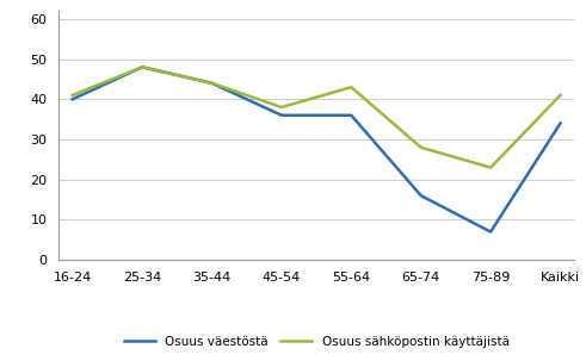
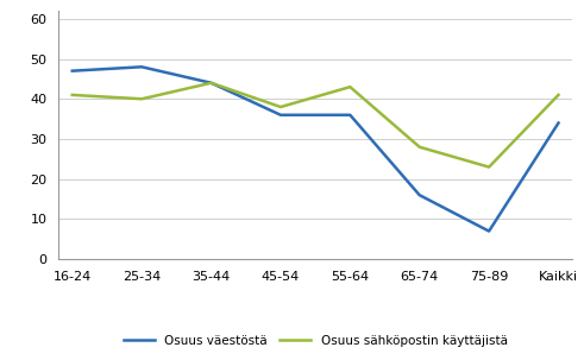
Osuus väestöstä/16-24: 40 -> 47
Osuus sähköpostin käyttäjistä/25-34: 48 -> 40
